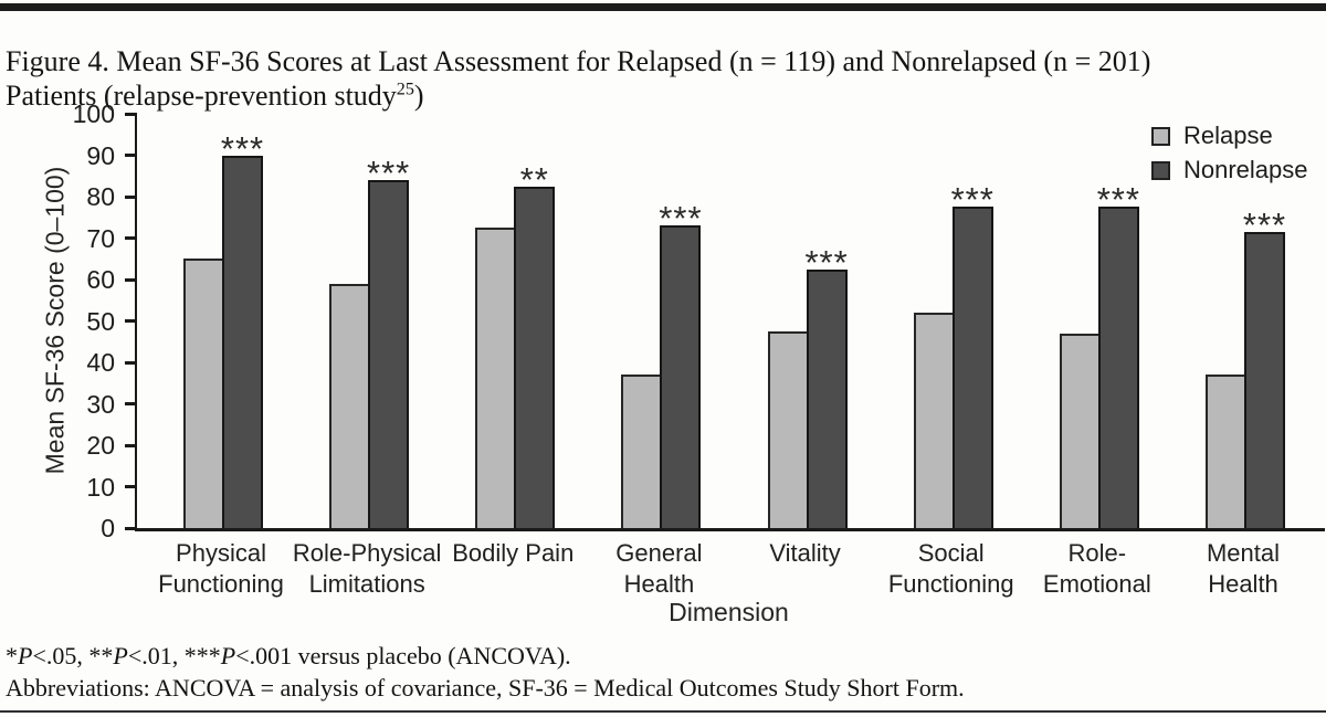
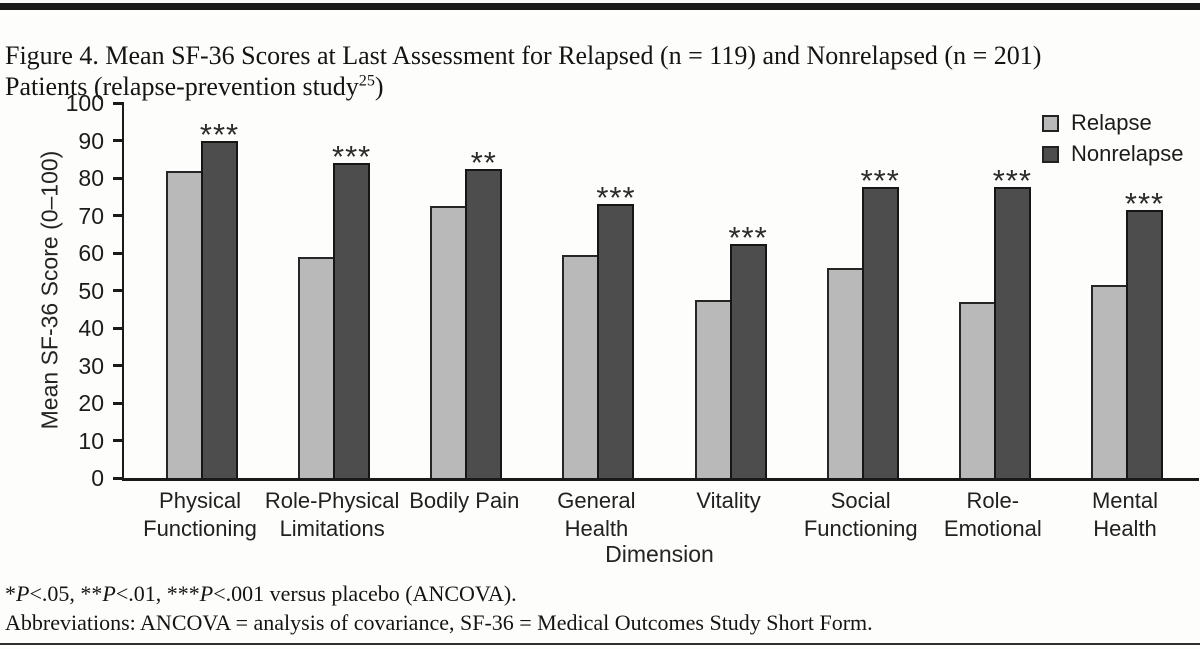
Relapse/Physical Functioning: 65 -> 82
Relapse/General Health: 37 -> 60
Relapse/Social Functioning: 52 -> 56
Relapse/Mental Health: 37 -> 52
